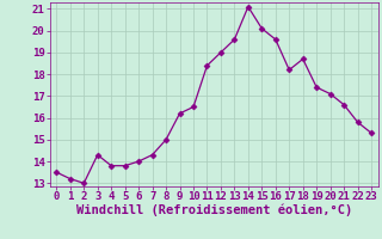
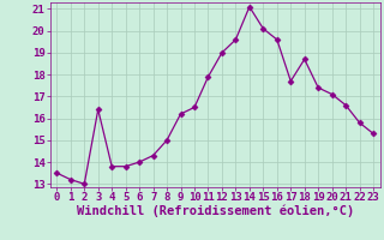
3: 14.3 -> 16.4
11: 18.4 -> 17.9
17: 18.2 -> 17.7
